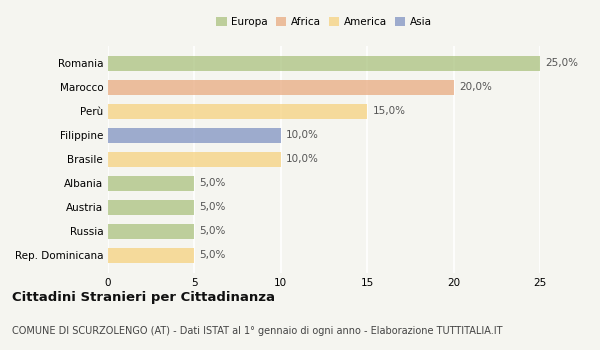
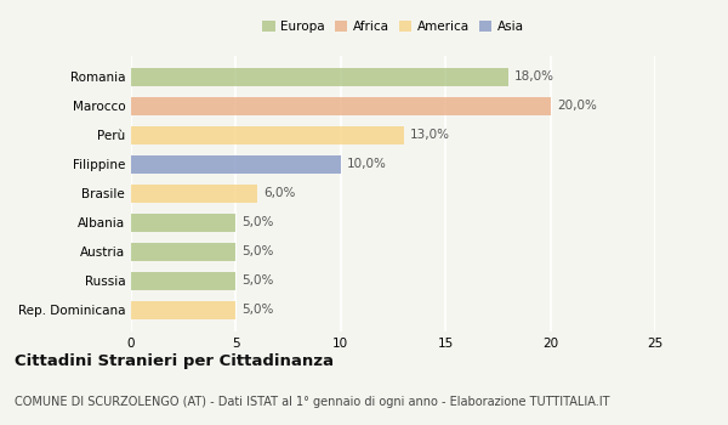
Romania: 25,0% -> 18,0%
Perù: 15,0% -> 13,0%
Brasile: 10,0% -> 6,0%
